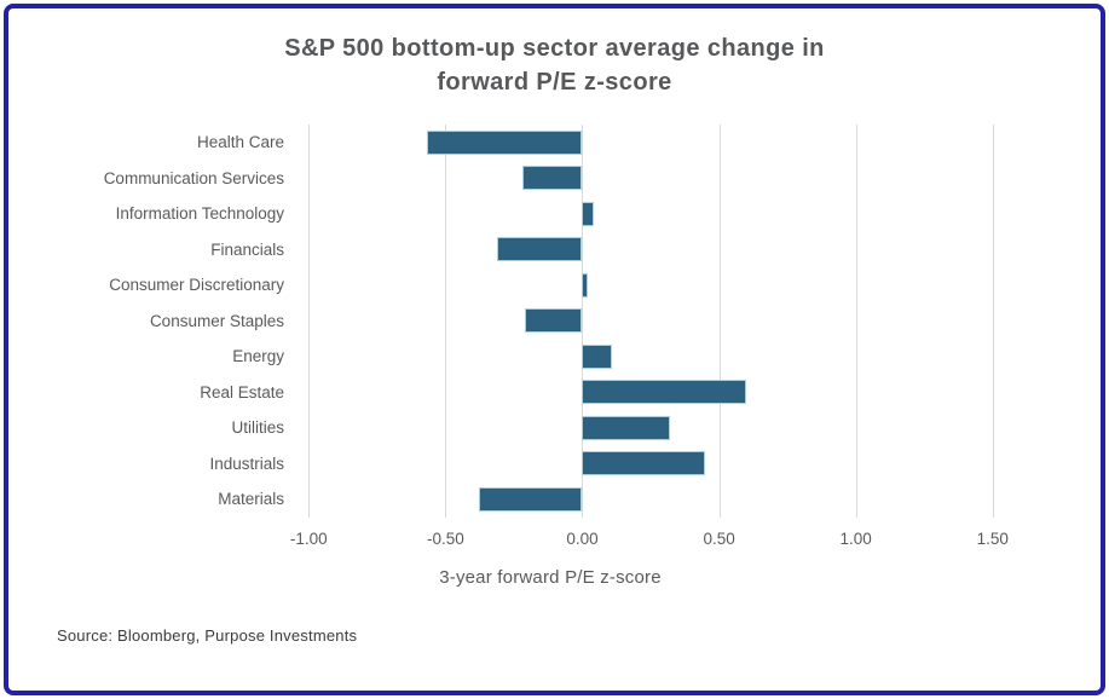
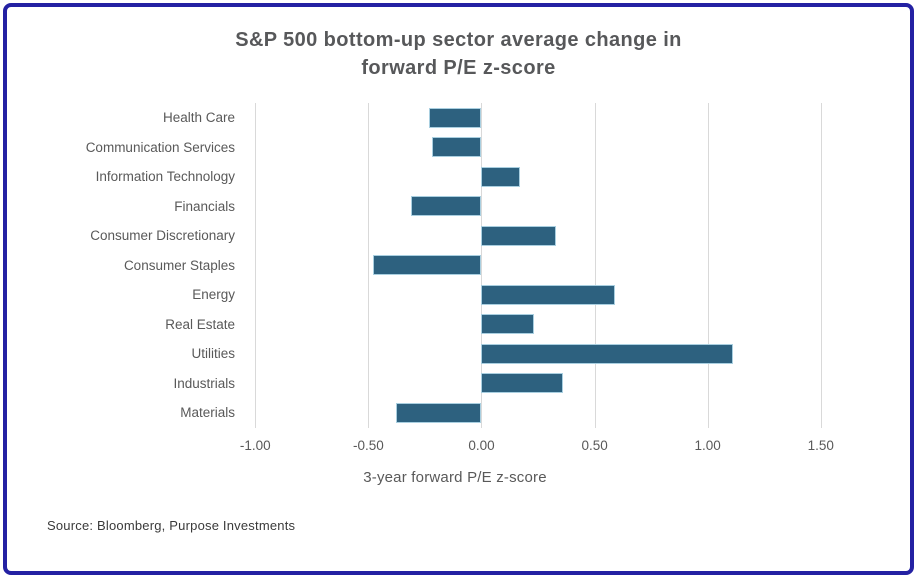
Health Care: -0.57 -> -0.23
Information Technology: 0.04 -> 0.17
Consumer Discretionary: 0.02 -> 0.33
Consumer Staples: -0.21 -> -0.48
Energy: 0.11 -> 0.59
Real Estate: 0.60 -> 0.23
Utilities: 0.32 -> 1.11
Industrials: 0.45 -> 0.36
